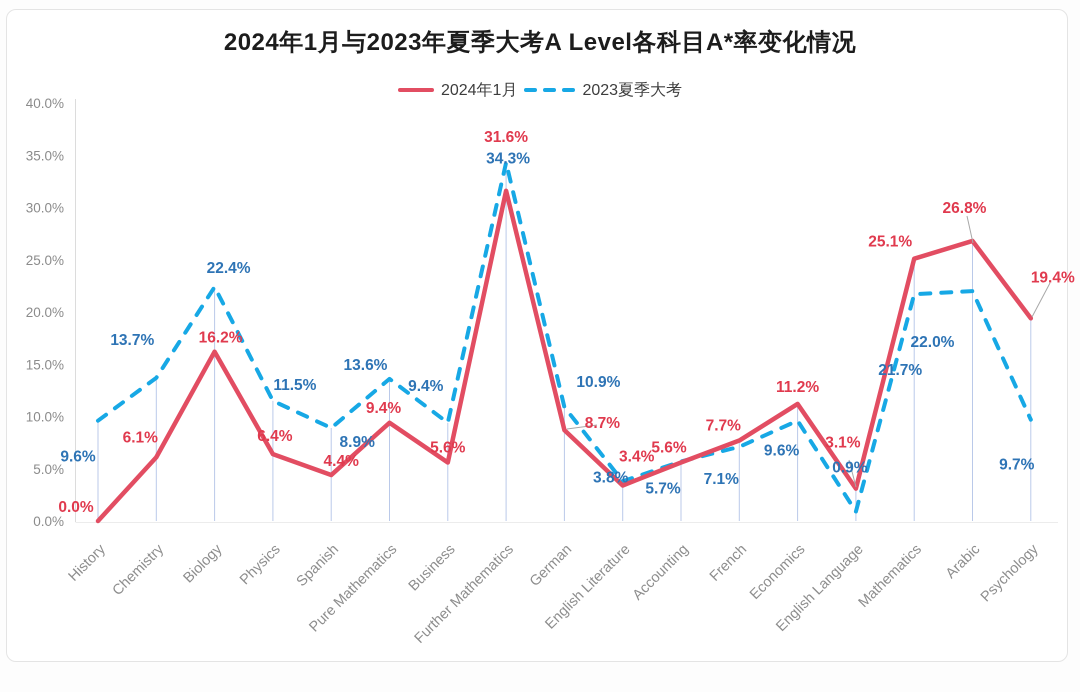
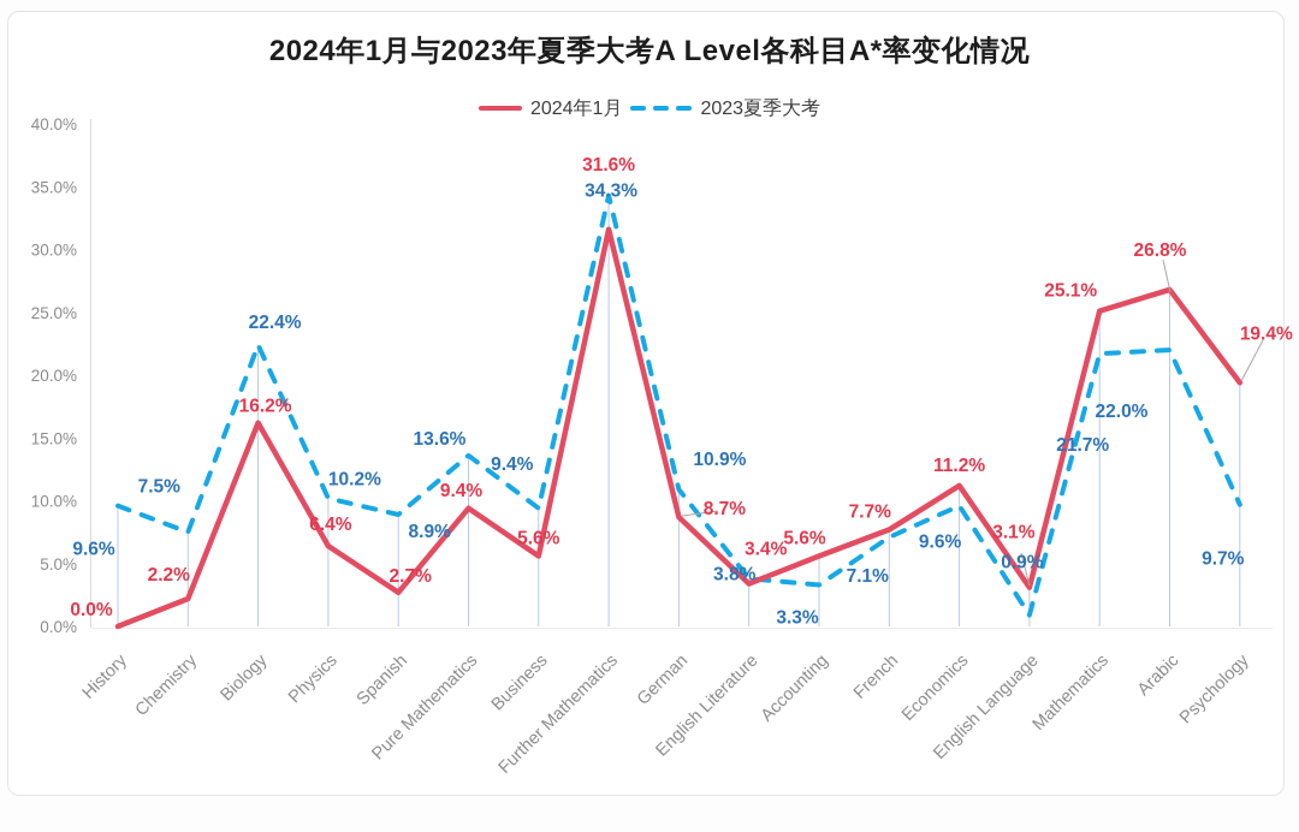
2024年1月/Chemistry: 6.1% -> 2.2%
2023夏季大考/Chemistry: 13.7% -> 7.5%
2023夏季大考/Physics: 11.5% -> 10.2%
2024年1月/Spanish: 4.4% -> 2.7%
2023夏季大考/Accounting: 5.7% -> 3.3%
